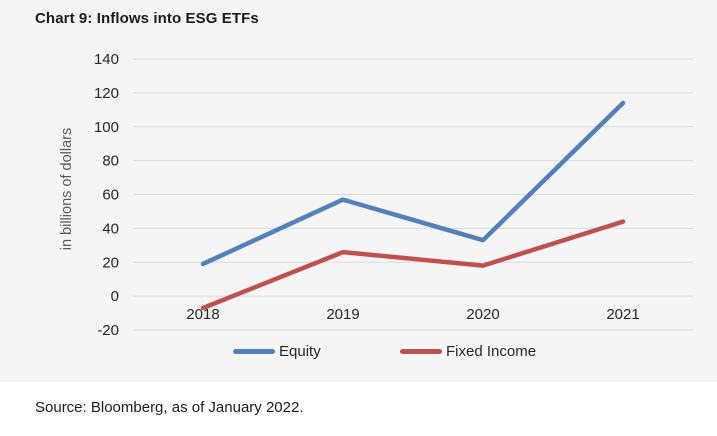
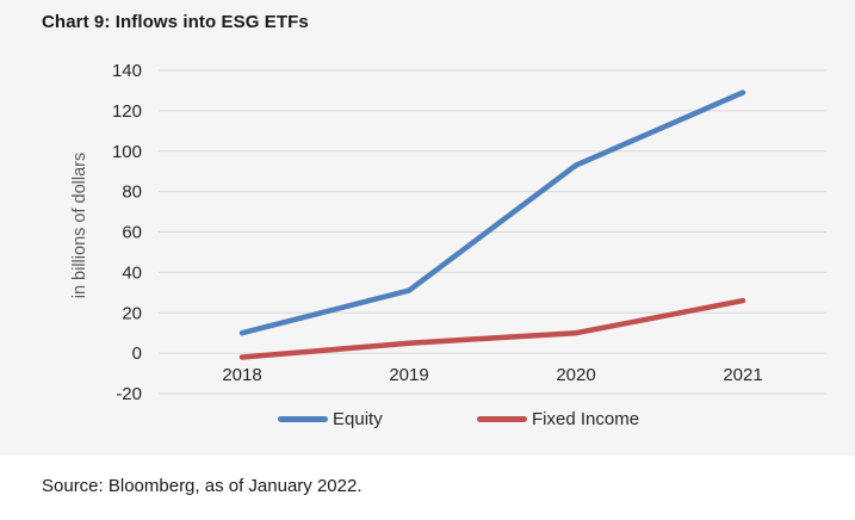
Equity/2018: 19 -> 10
Fixed Income/2018: -7 -> -2
Equity/2019: 57 -> 31
Fixed Income/2019: 26 -> 5
Equity/2020: 33 -> 93
Fixed Income/2020: 18 -> 10
Equity/2021: 114 -> 129
Fixed Income/2021: 44 -> 26
